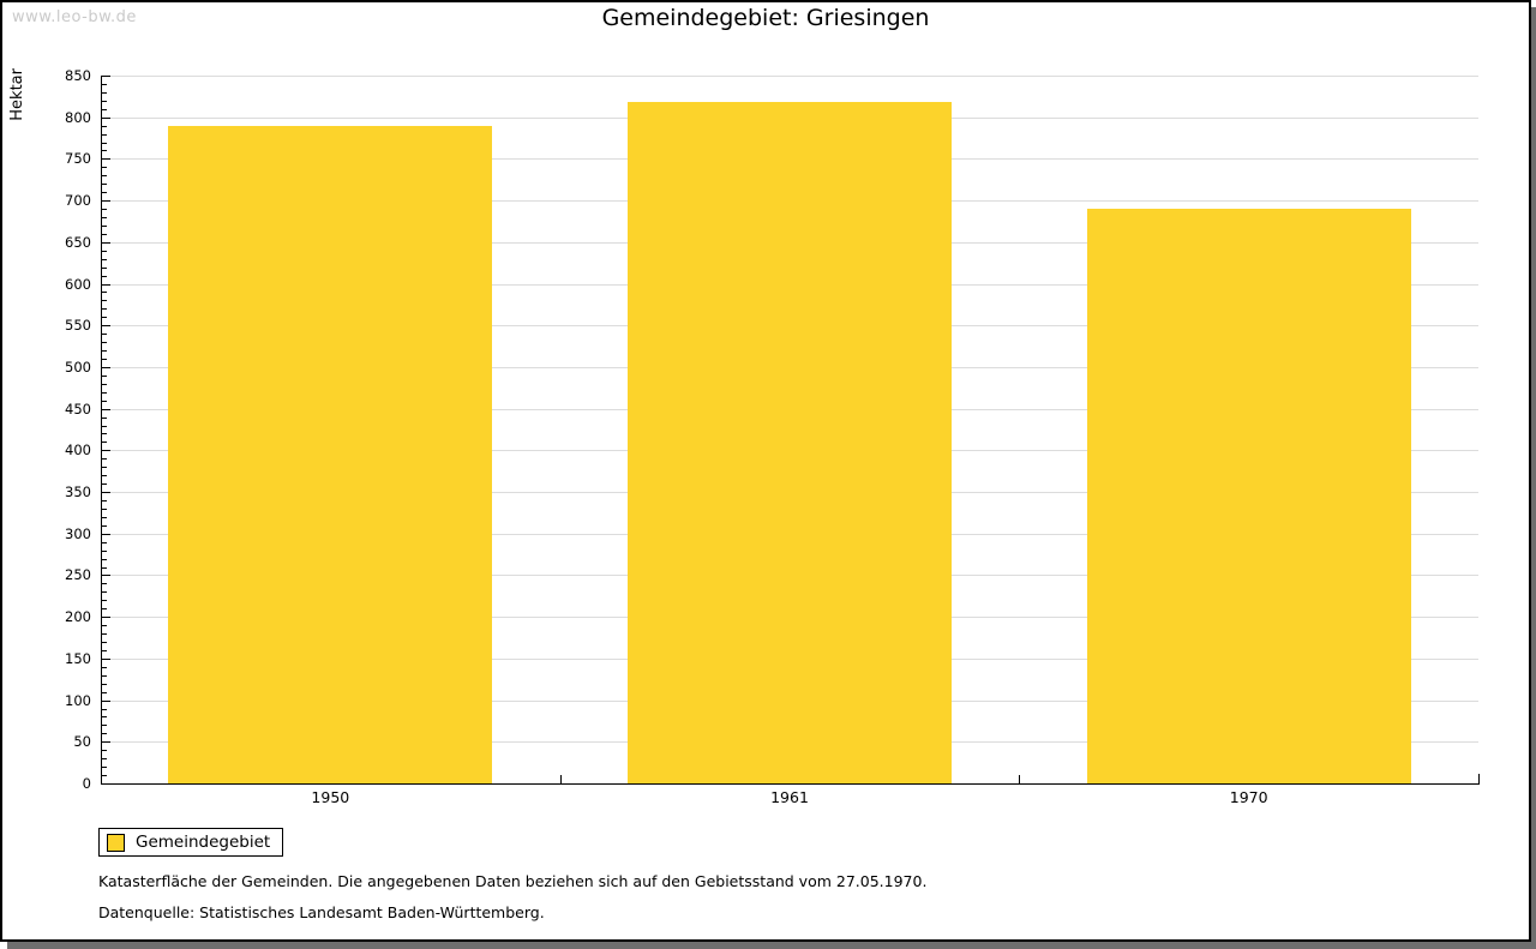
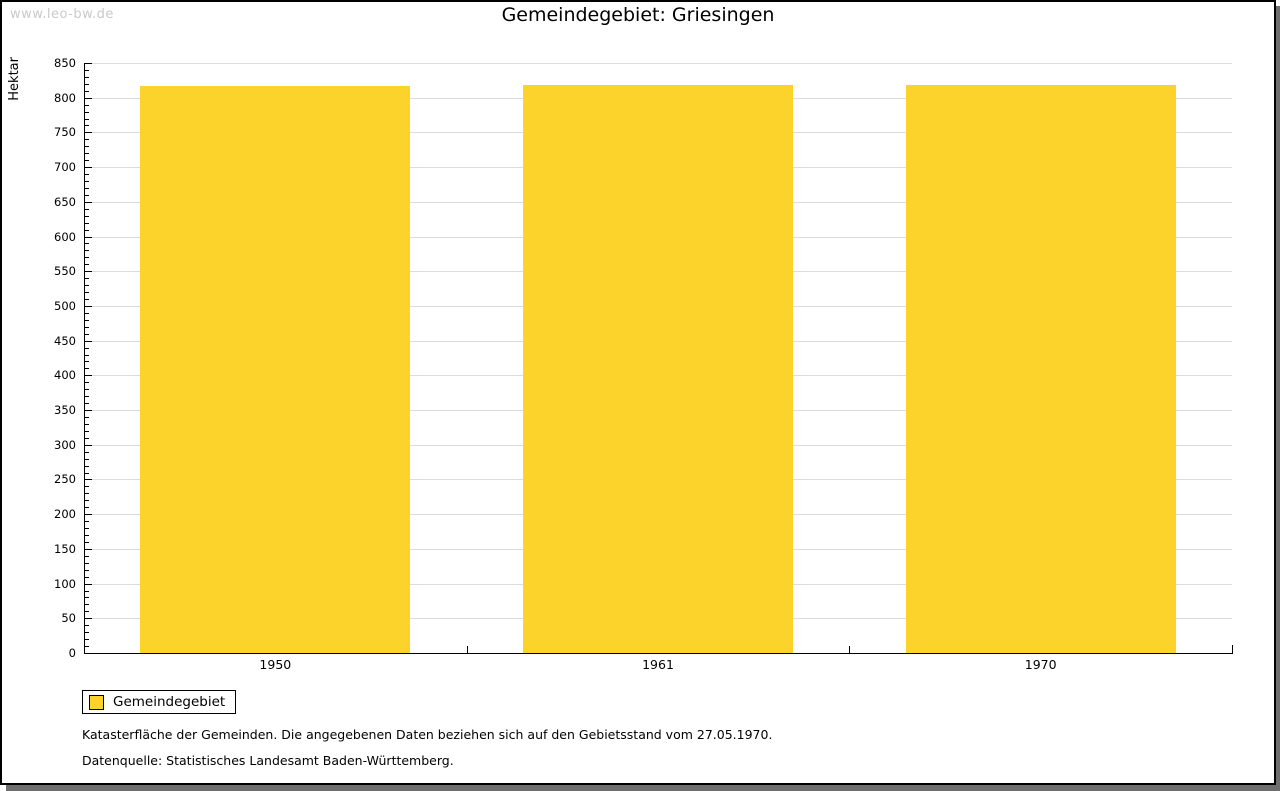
1950: 790 -> 820
1970: 690 -> 820
